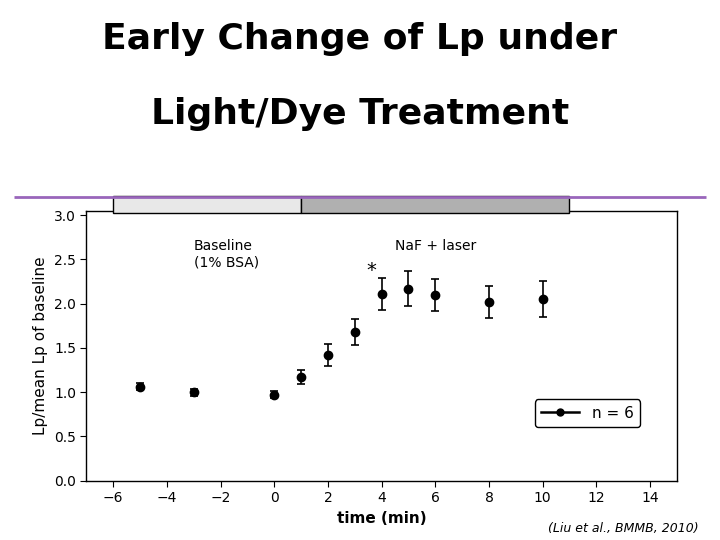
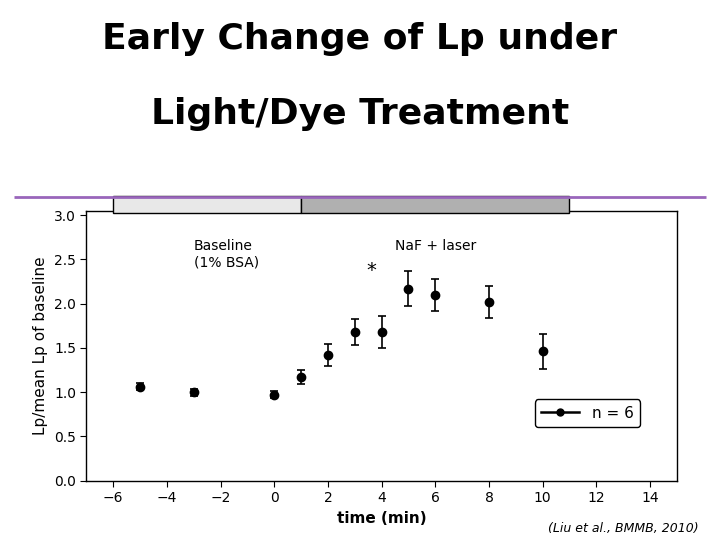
4: 2.11 -> 1.68
10: 2.05 -> 1.46
